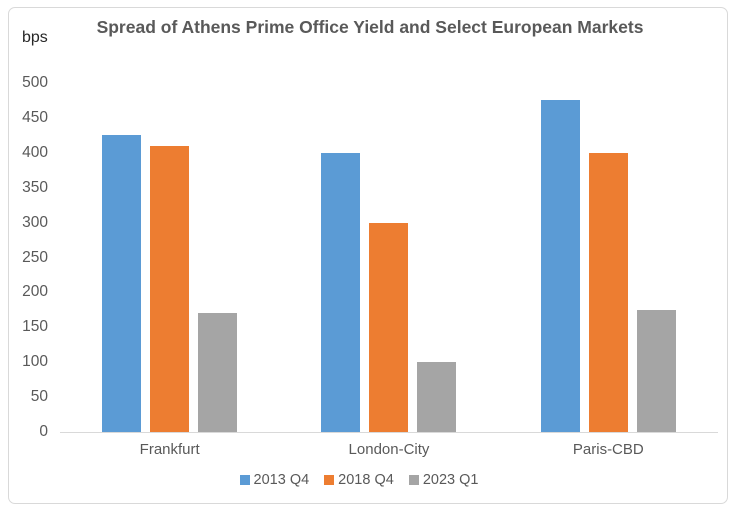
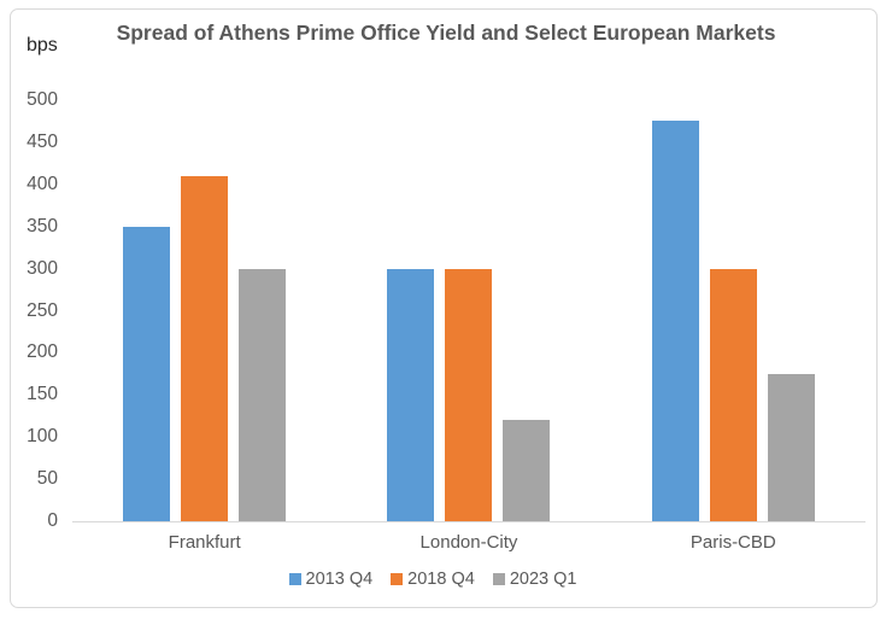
2013 Q4/Frankfurt: 420 -> 350
2023 Q1/Frankfurt: 170 -> 300
2013 Q4/London-City: 400 -> 300
2023 Q1/London-City: 100 -> 120
2018 Q4/Paris-CBD: 400 -> 300
